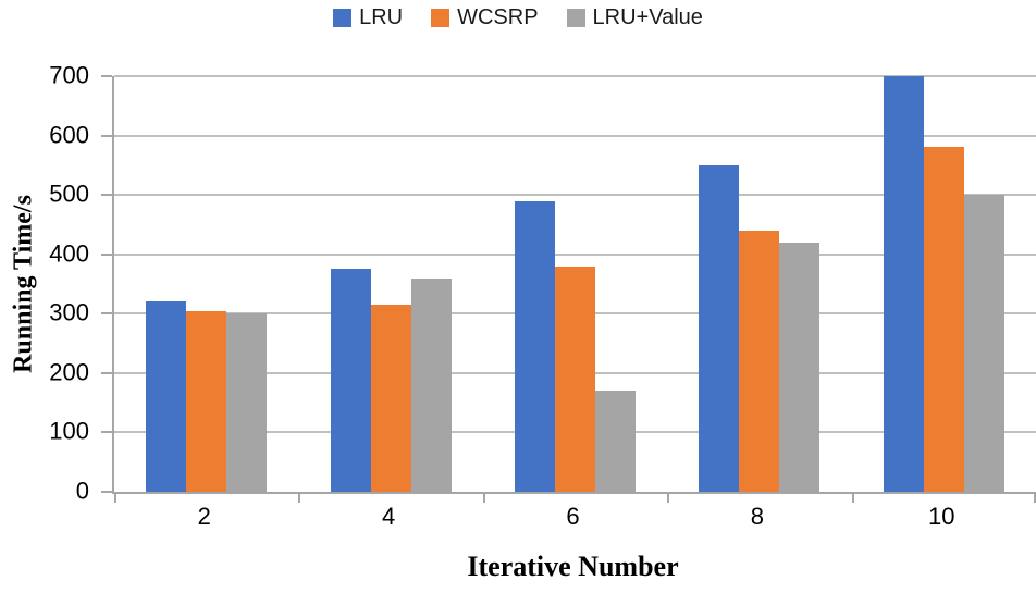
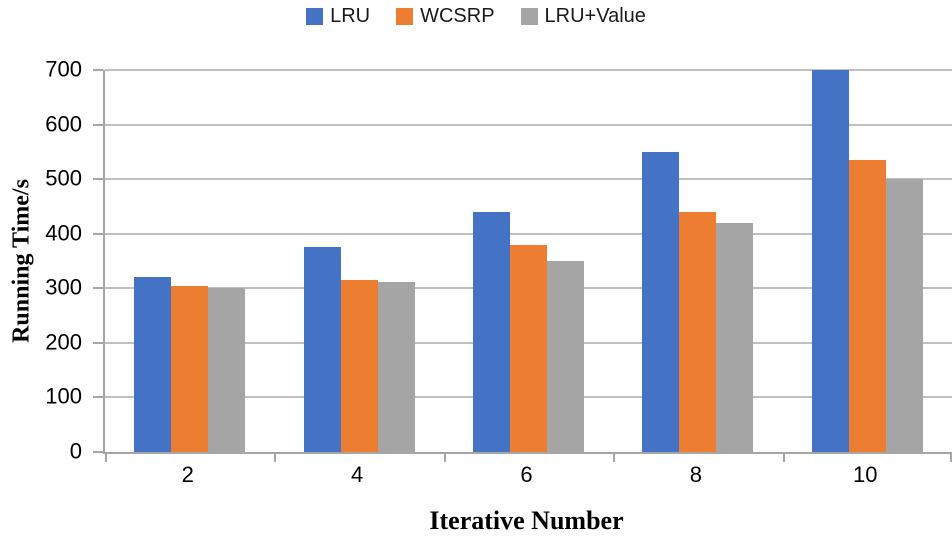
LRU+Value/4: 360 -> 310
LRU/6: 490 -> 440
LRU+Value/6: 170 -> 350
WCSRP/10: 580 -> 540
